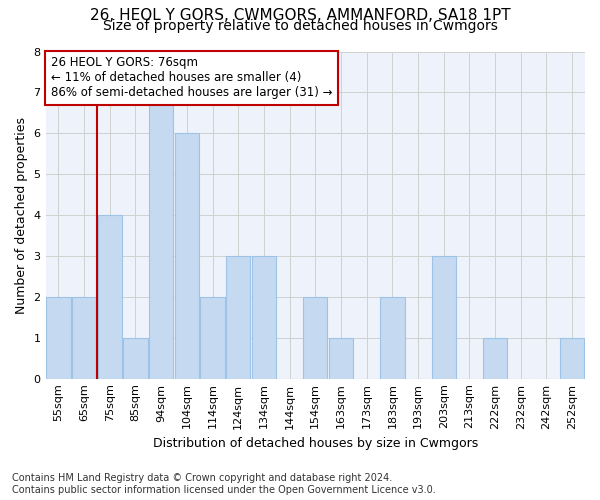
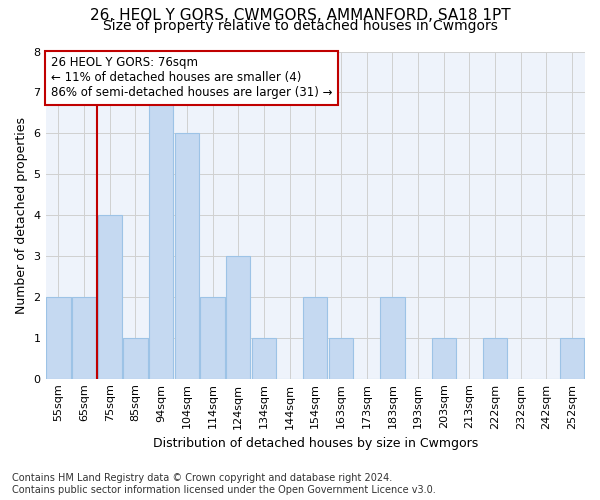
134sqm: 3 -> 1
203sqm: 3 -> 1
